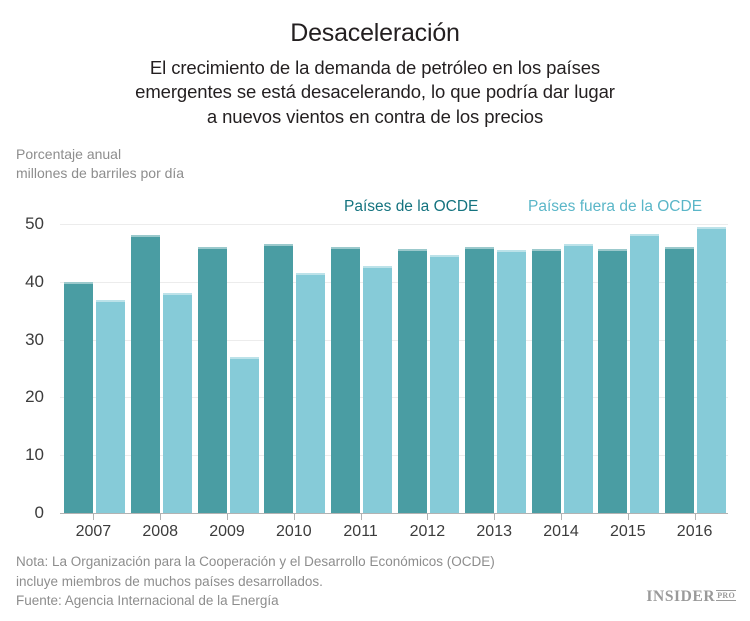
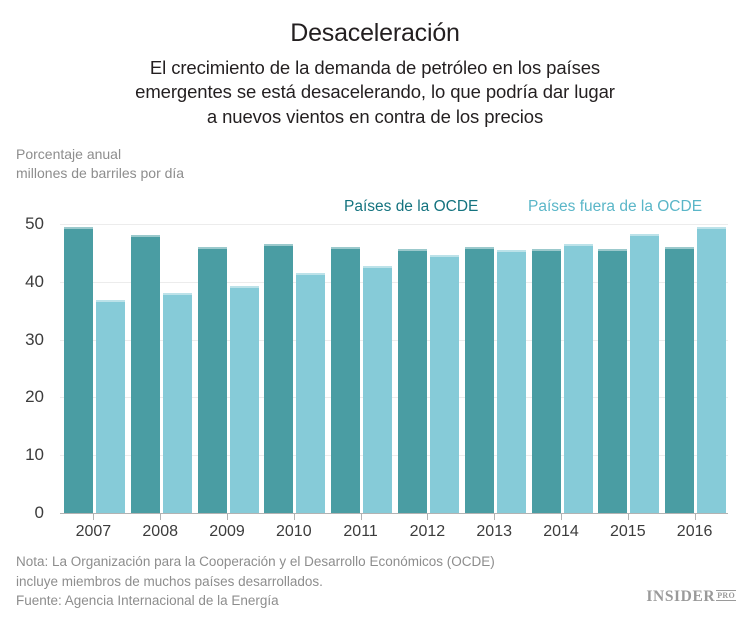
Países de la OCDE/2007: 40 -> 49
Países fuera de la OCDE/2009: 27 -> 39
